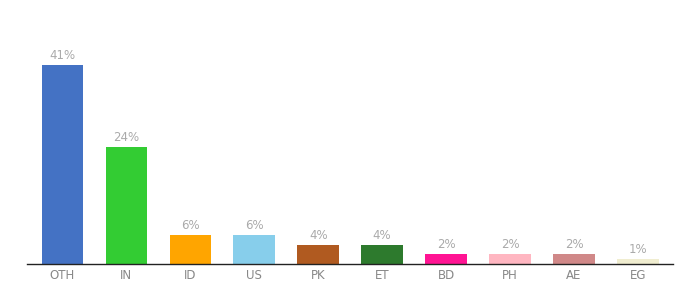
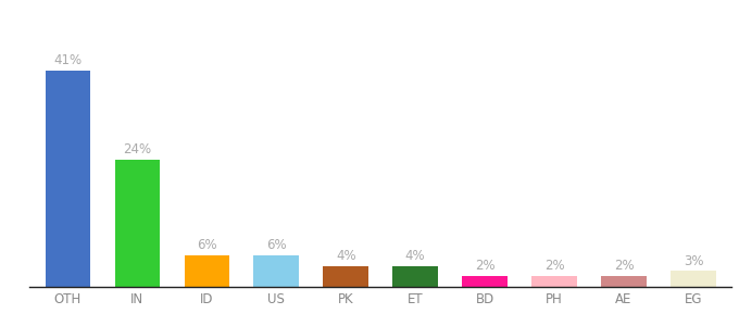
EG: 1% -> 3%
